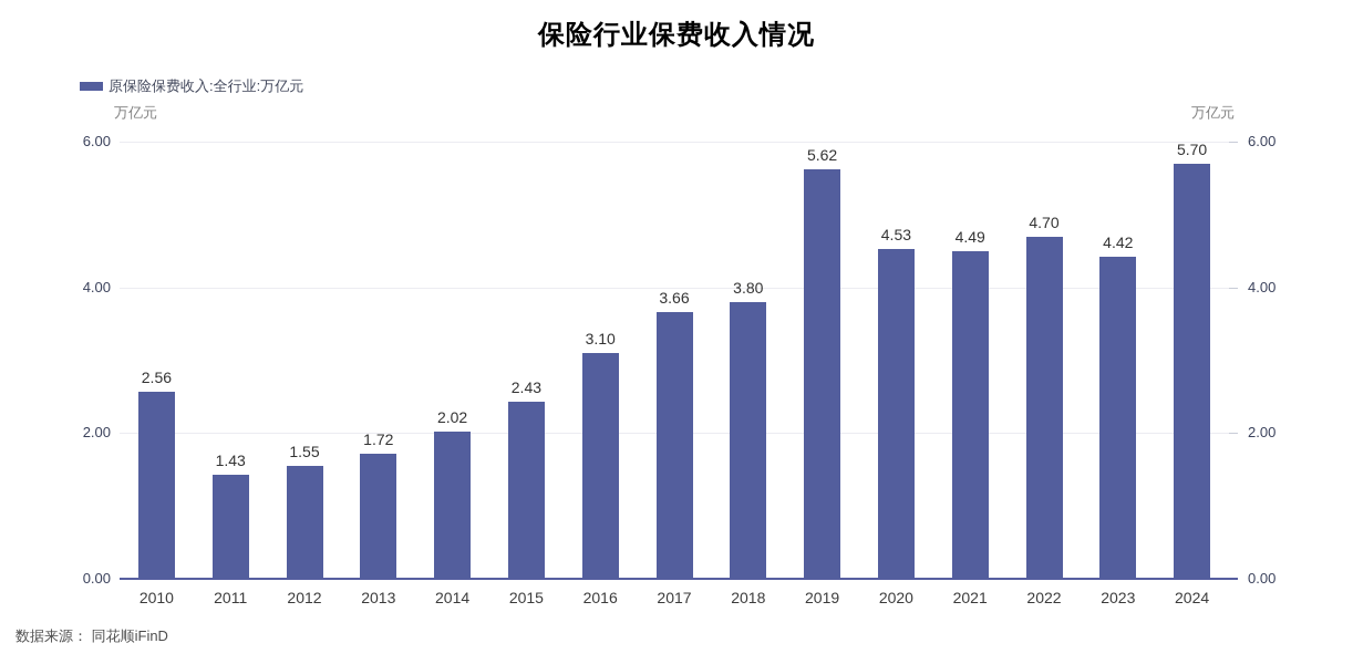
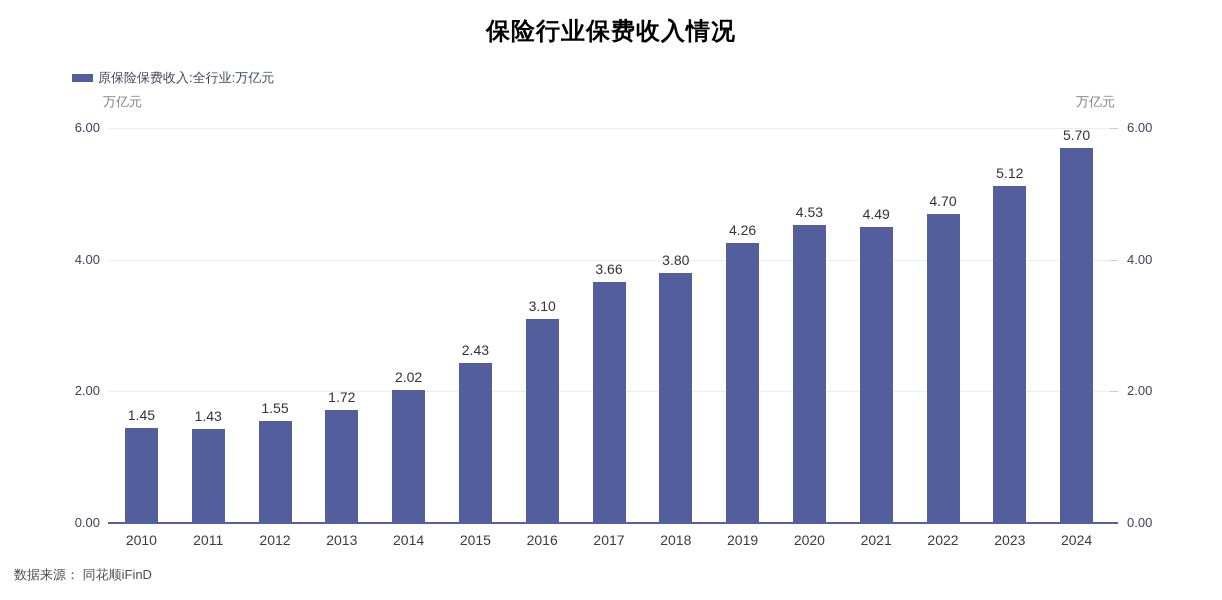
2010: 2.56 -> 1.45
2019: 5.62 -> 4.26
2023: 4.42 -> 5.12
